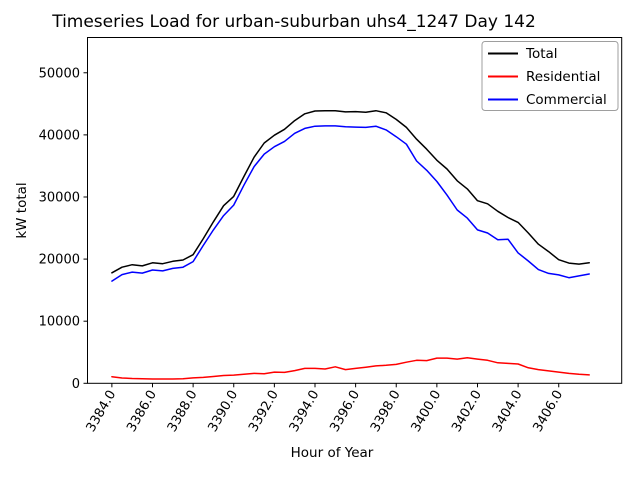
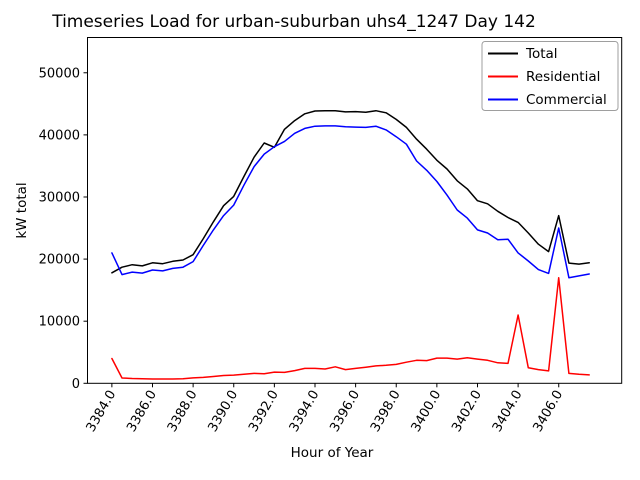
Residential/3384.0: 1000 -> 4000
Commercial/3384.0: 16000 -> 21000
Total/3392.0: 40000 -> 38000
Residential/3404.0: 3000 -> 11000
Total/3406.0: 20000 -> 27000
Residential/3406.0: 2000 -> 17000
Commercial/3406.0: 17000 -> 25000
